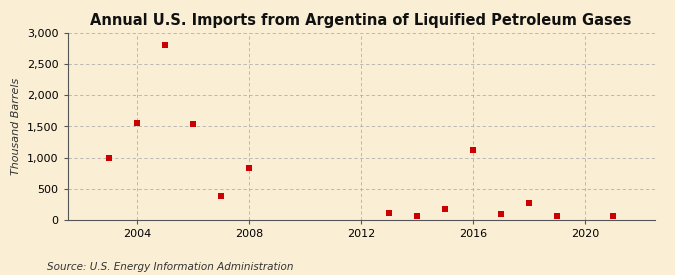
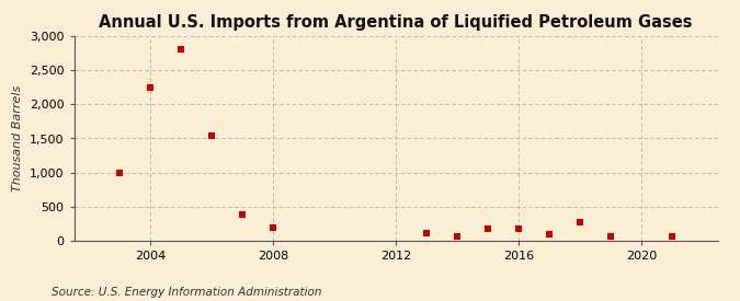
2004: 1,560 -> 2,250
2008: 840 -> 180
2016: 1,120 -> 180
